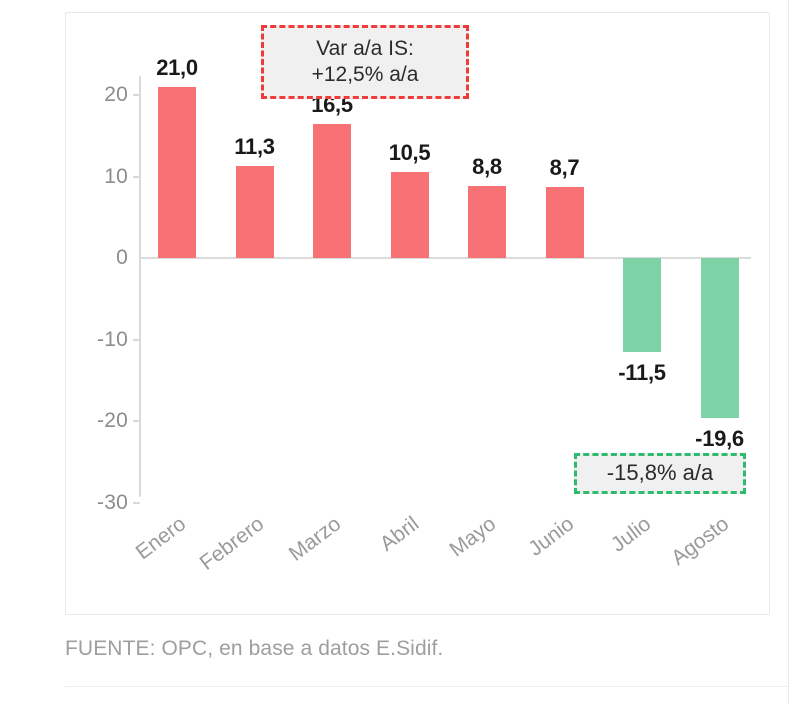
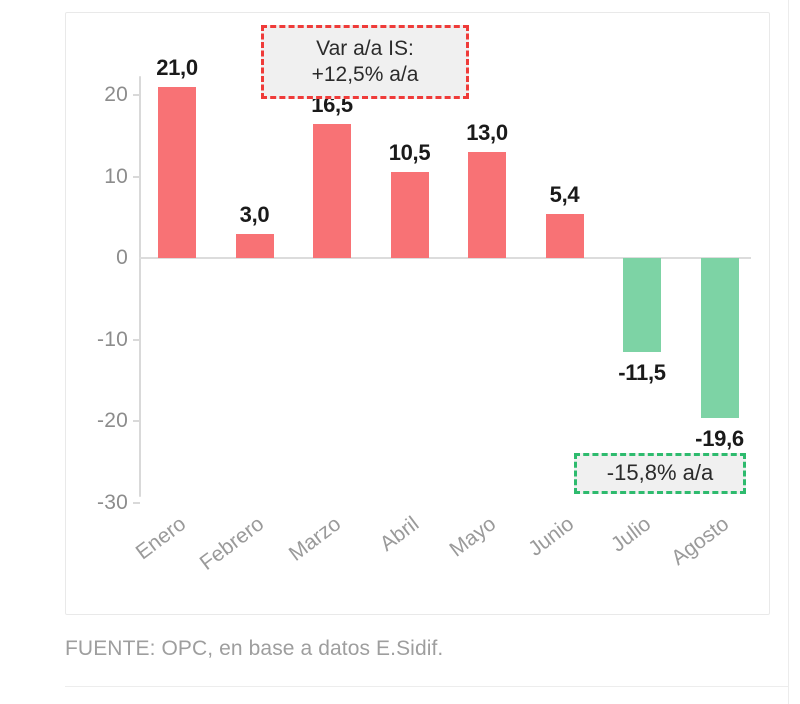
Febrero: 11,3 -> 3,0
Mayo: 8,8 -> 13,0
Junio: 8,7 -> 5,4
